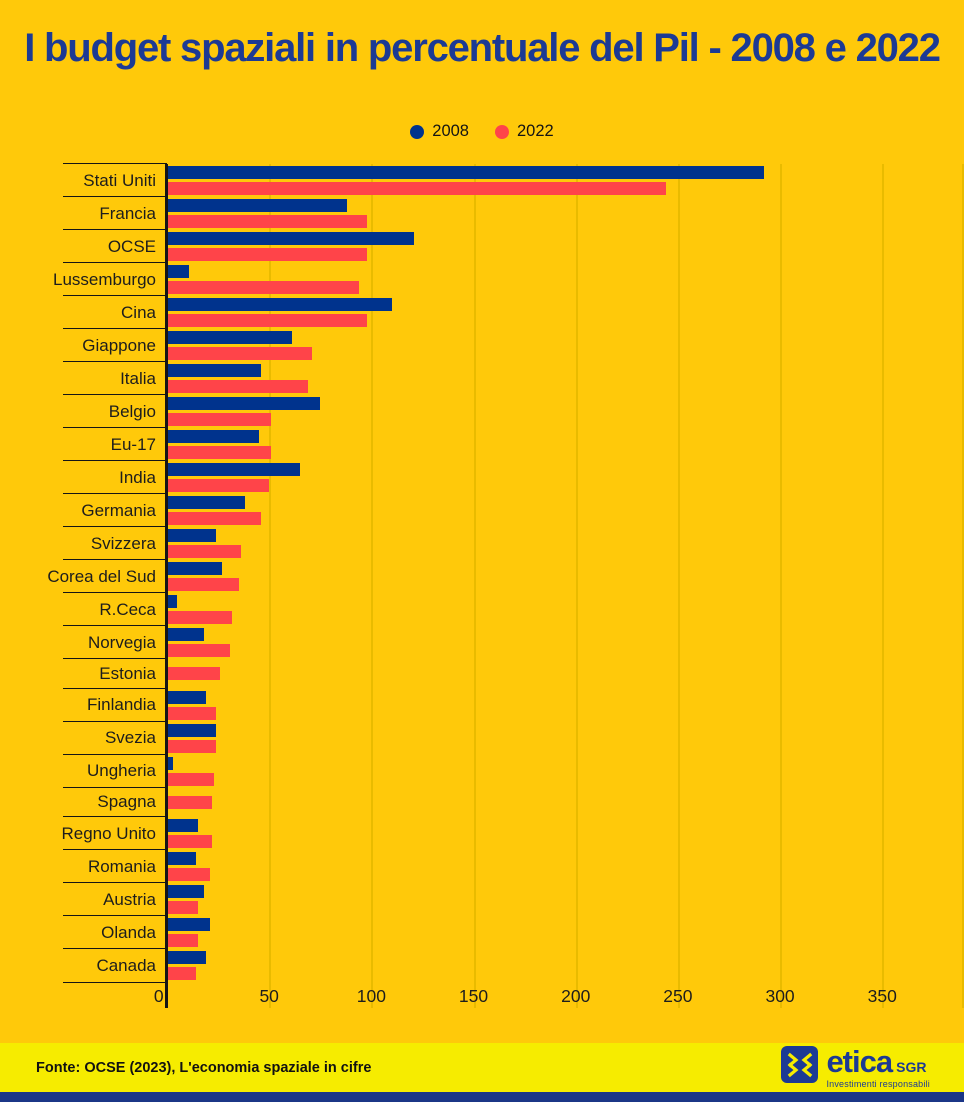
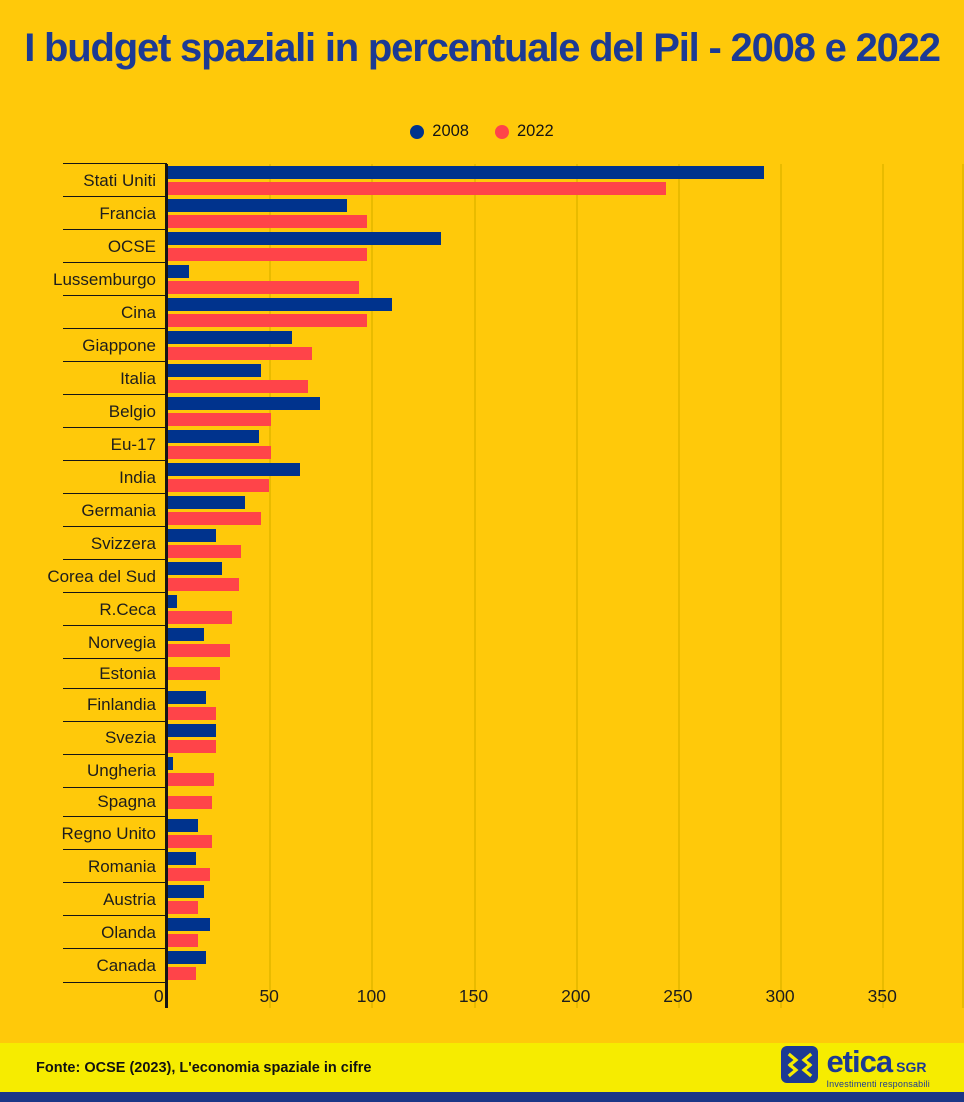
2008/OCSE: 121 -> 134
